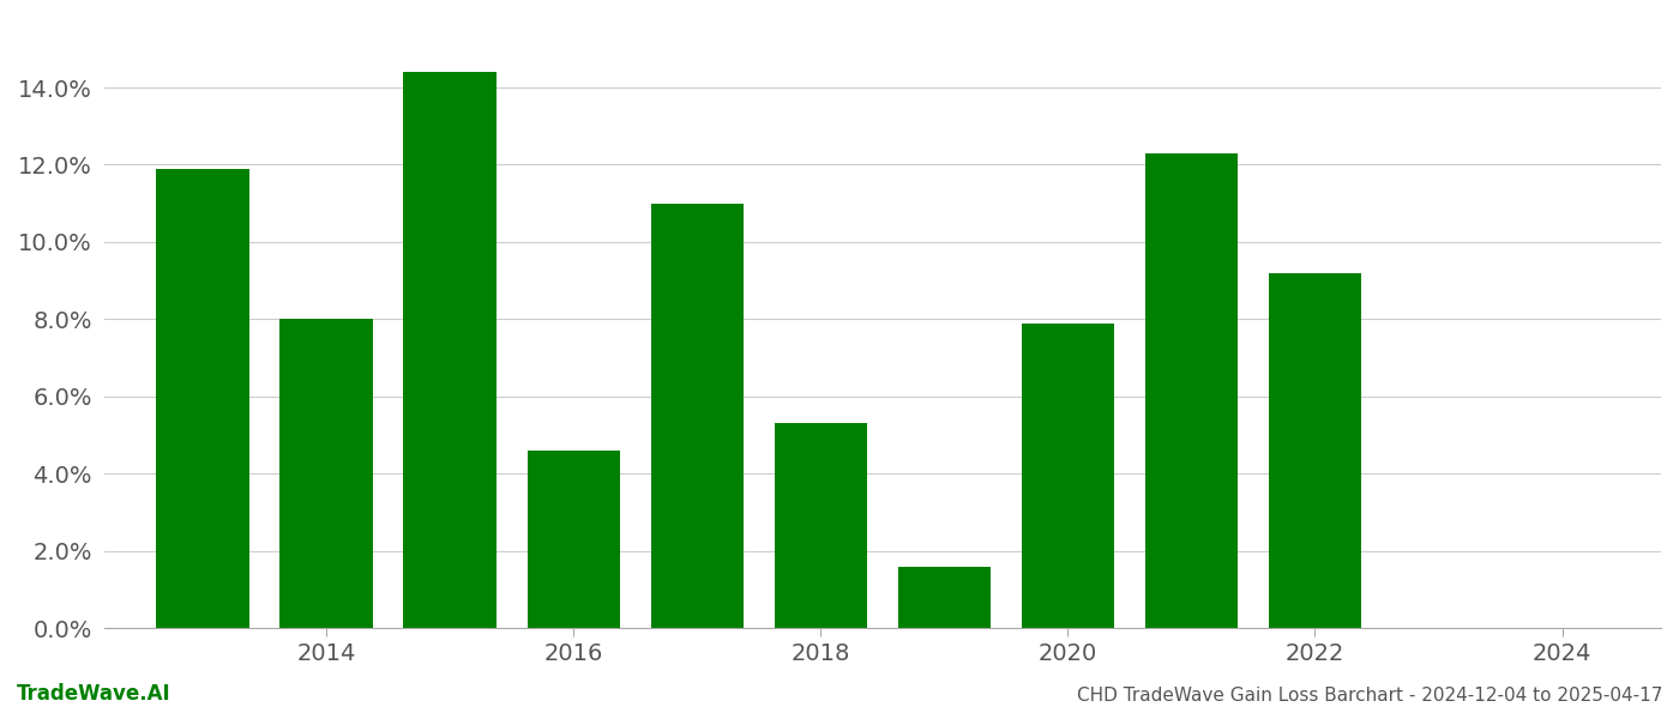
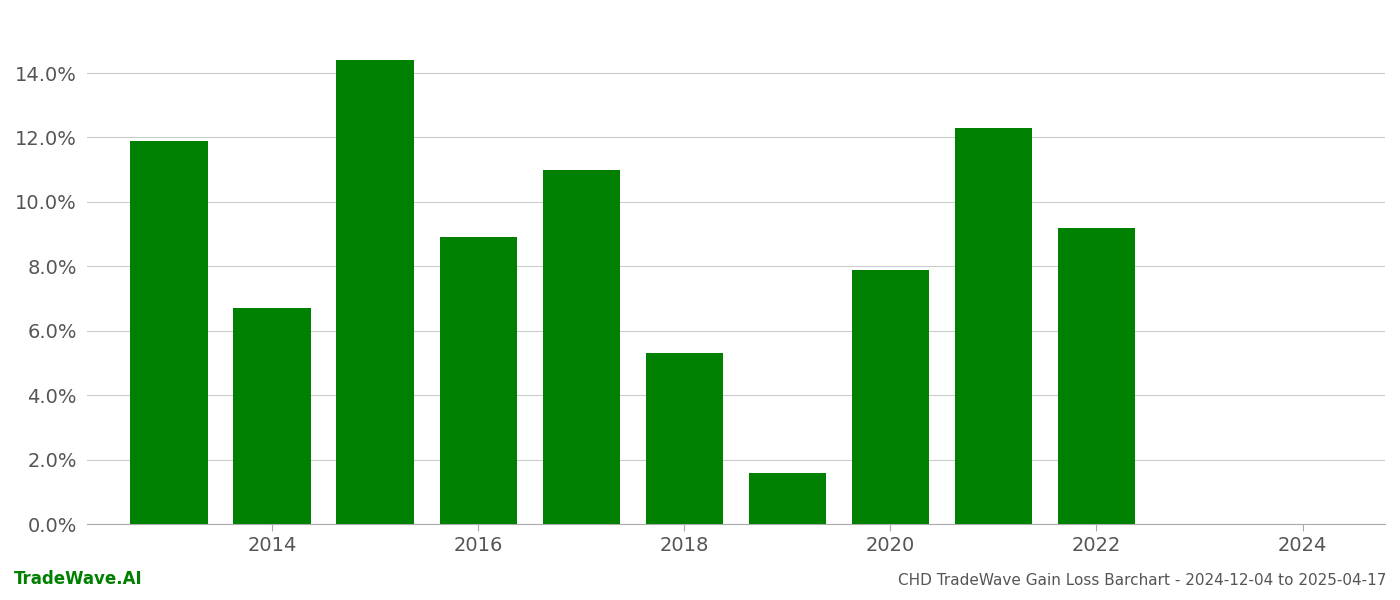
2014: 8.0% -> 6.7%
2016: 4.6% -> 8.9%
